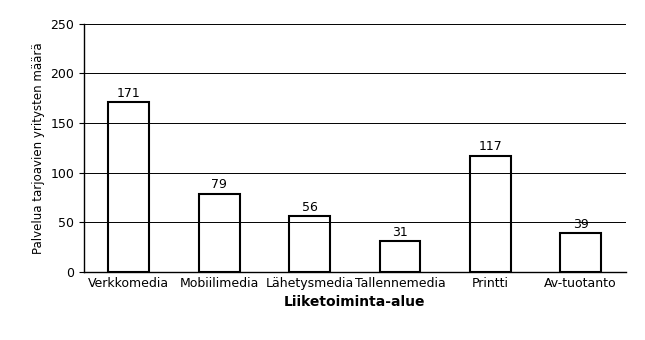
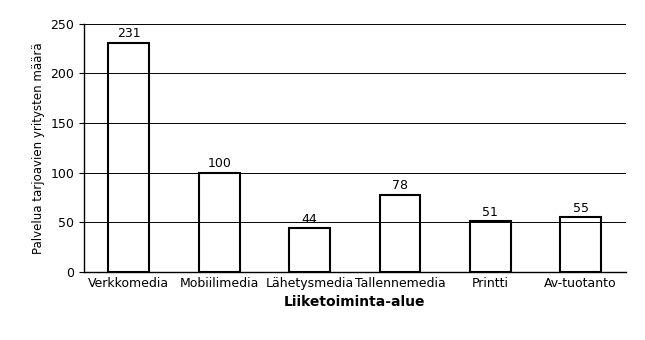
Verkkomedia: 171 -> 231
Mobiilimedia: 79 -> 100
Lähetysmedia: 56 -> 44
Tallennemedia: 31 -> 78
Printti: 117 -> 51
Av-tuotanto: 39 -> 55
